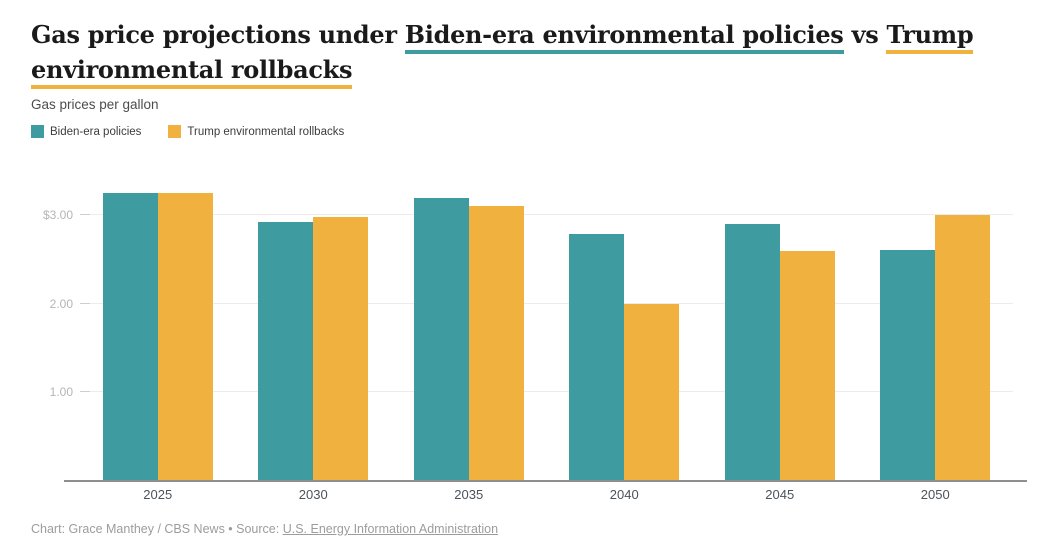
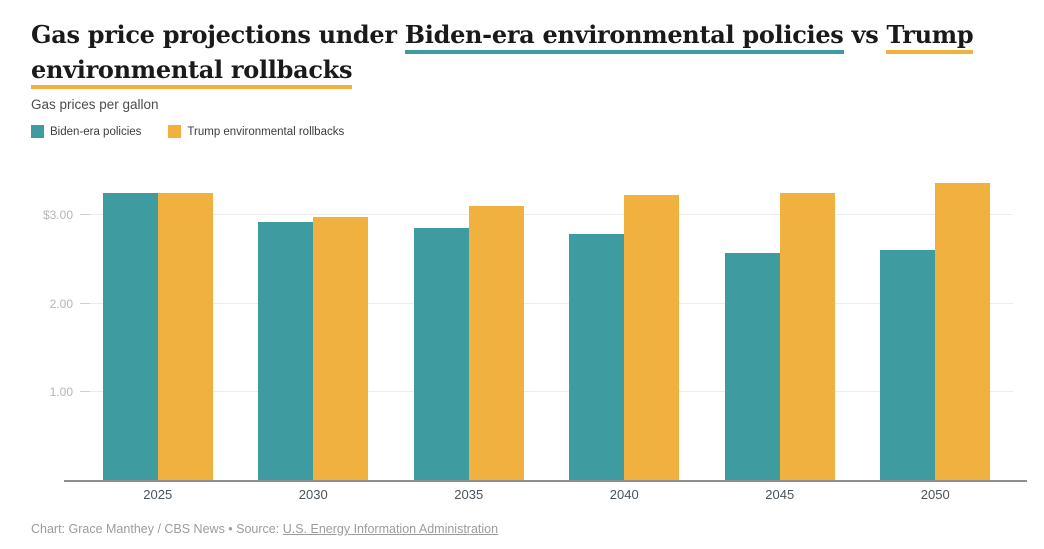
Biden-era policies/2035: $3.2 -> $2.9
Trump environmental rollbacks/2040: $2.0 -> $3.2
Biden-era policies/2045: $2.9 -> $2.6
Trump environmental rollbacks/2045: $2.6 -> $3.2
Trump environmental rollbacks/2050: $3.0 -> $3.4
